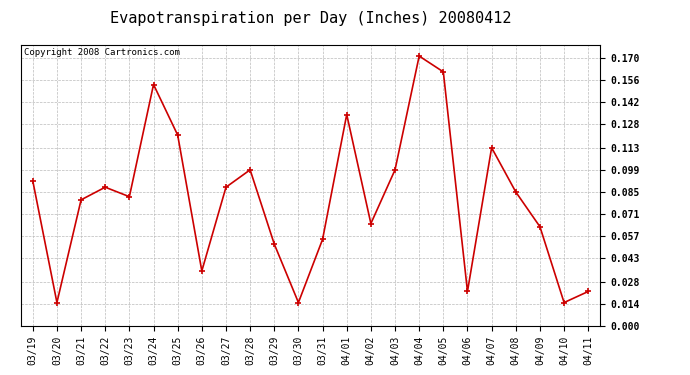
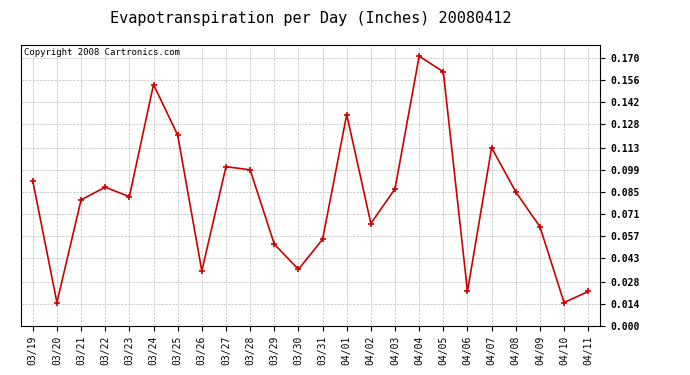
03/27: 0.088 -> 0.101
03/30: 0.015 -> 0.036
04/03: 0.099 -> 0.087
